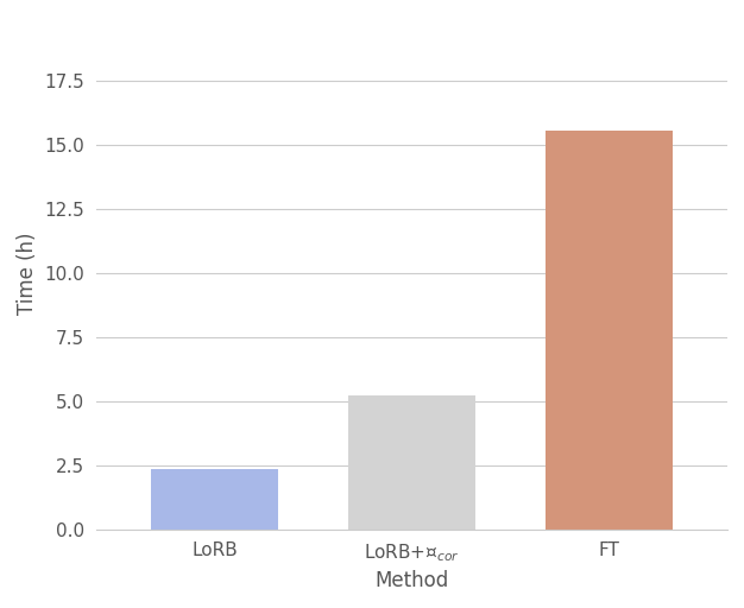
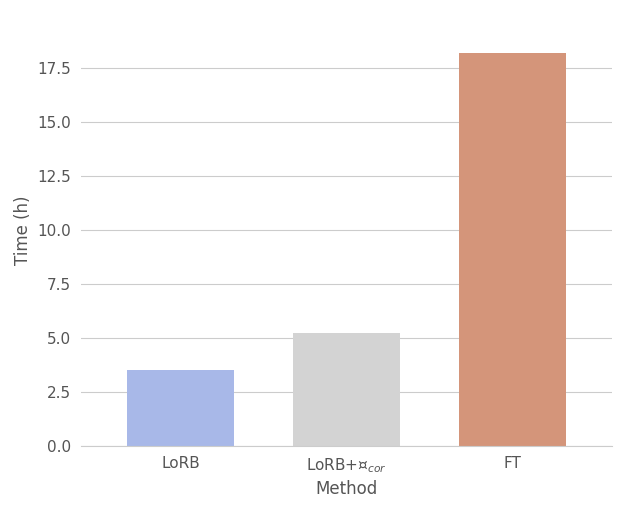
LoRB: 2.35 -> 3.50
FT: 15.55 -> 18.20
